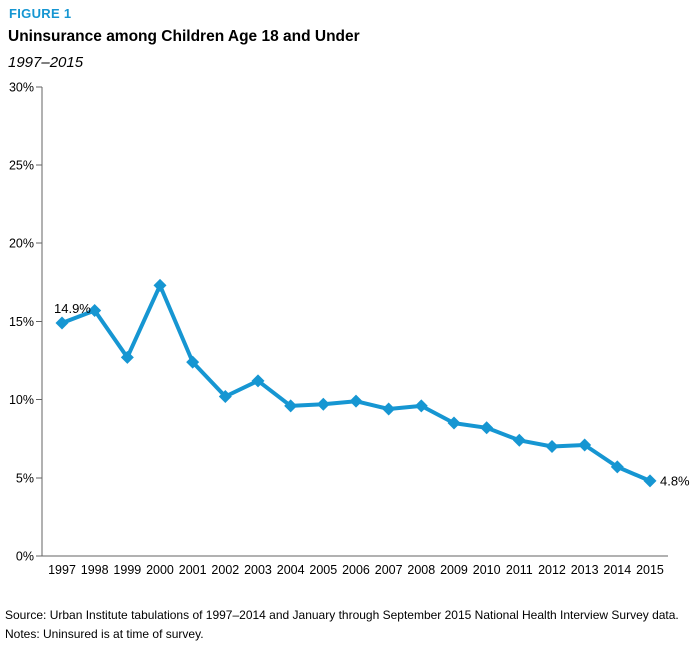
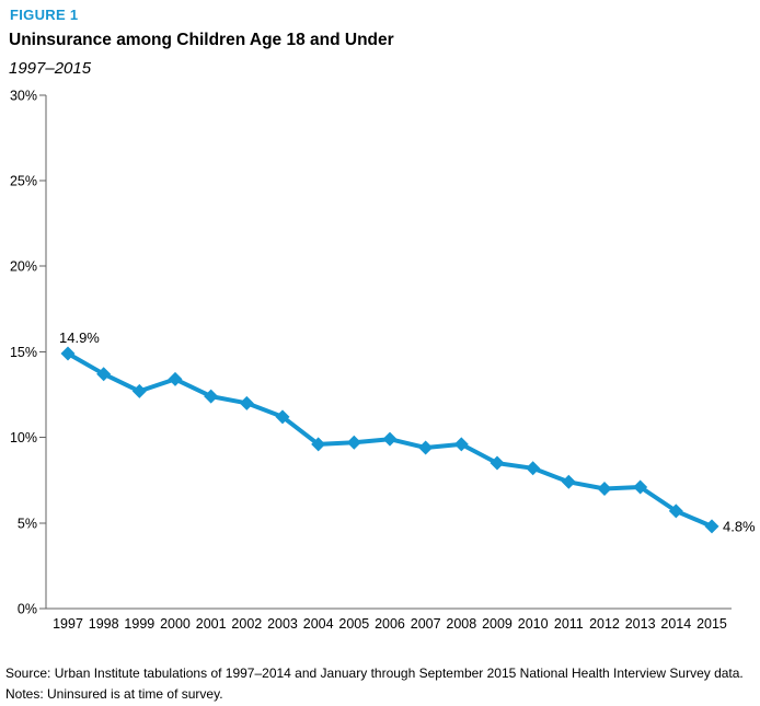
1998: 15.7% -> 13.7%
2000: 17.3% -> 13.4%
2002: 10.2% -> 12.0%
